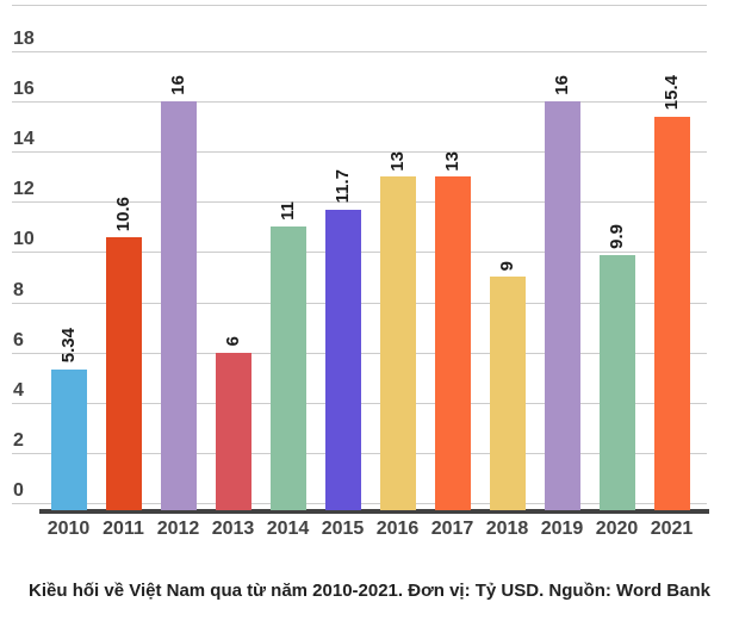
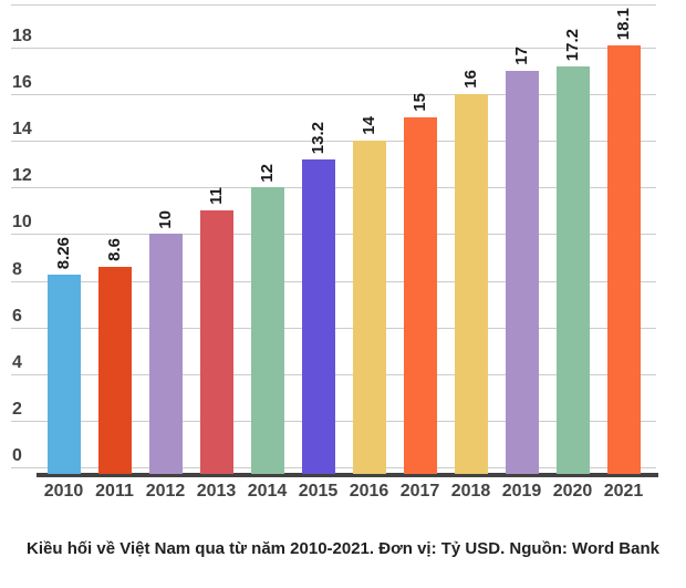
2010: 5.34 -> 8.26
2011: 10.6 -> 8.6
2012: 16 -> 10
2013: 6 -> 11
2014: 11 -> 12
2015: 11.7 -> 13.2
2016: 13 -> 14
2017: 13 -> 15
2018: 9 -> 16
2019: 16 -> 17
2020: 9.9 -> 17.2
2021: 15.4 -> 18.1
